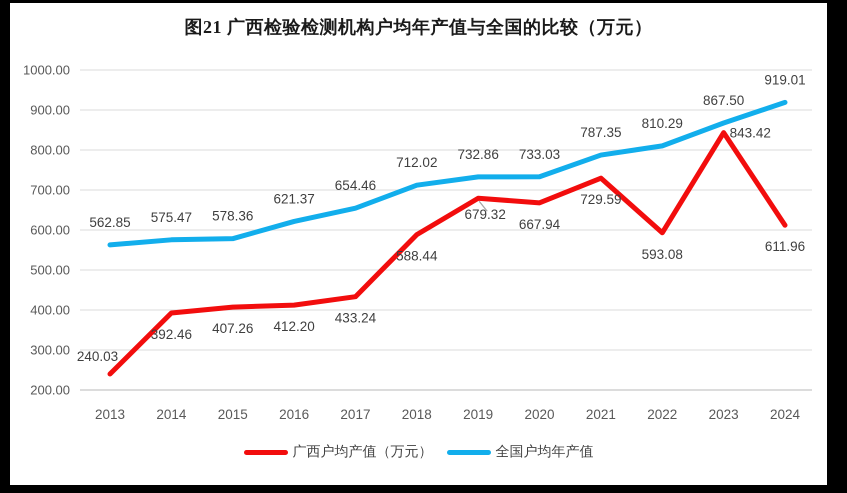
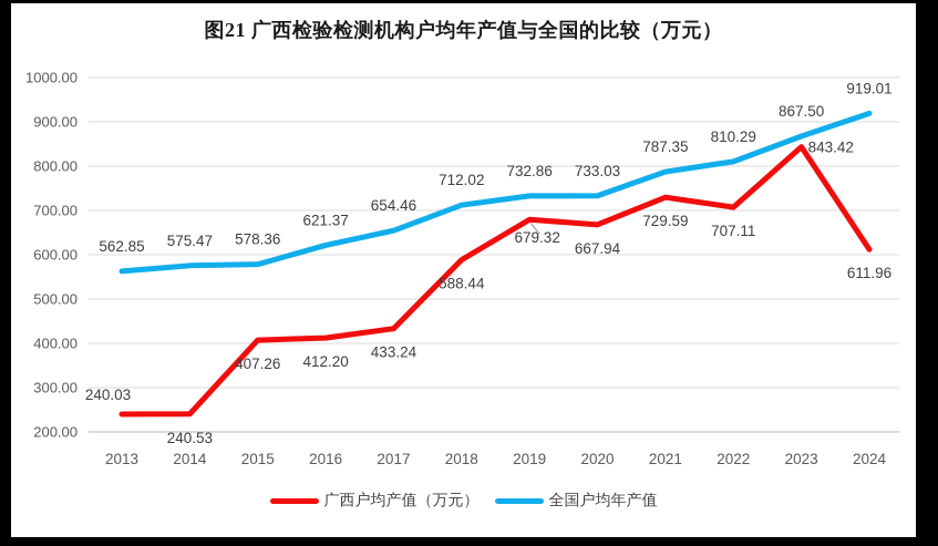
广西户均产值（万元）/2014: 392.46 -> 240.53
广西户均产值（万元）/2022: 593.08 -> 707.11
